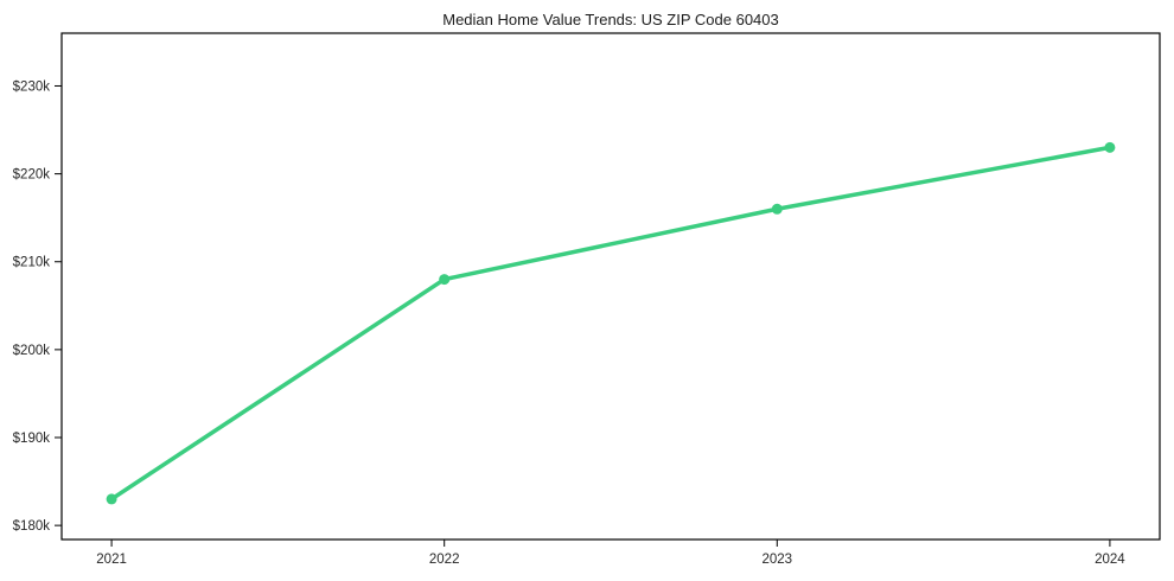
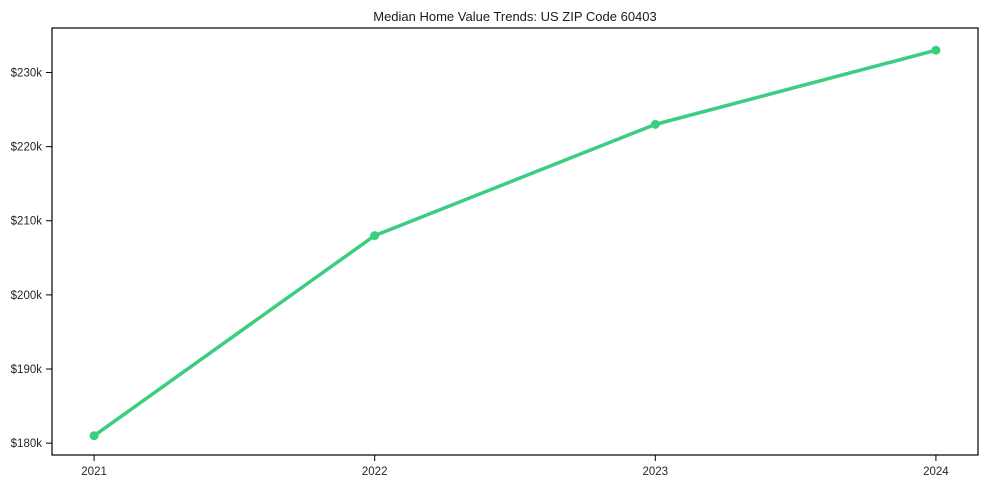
2021: $183k -> $181k
2023: $216k -> $223k
2024: $223k -> $233k
